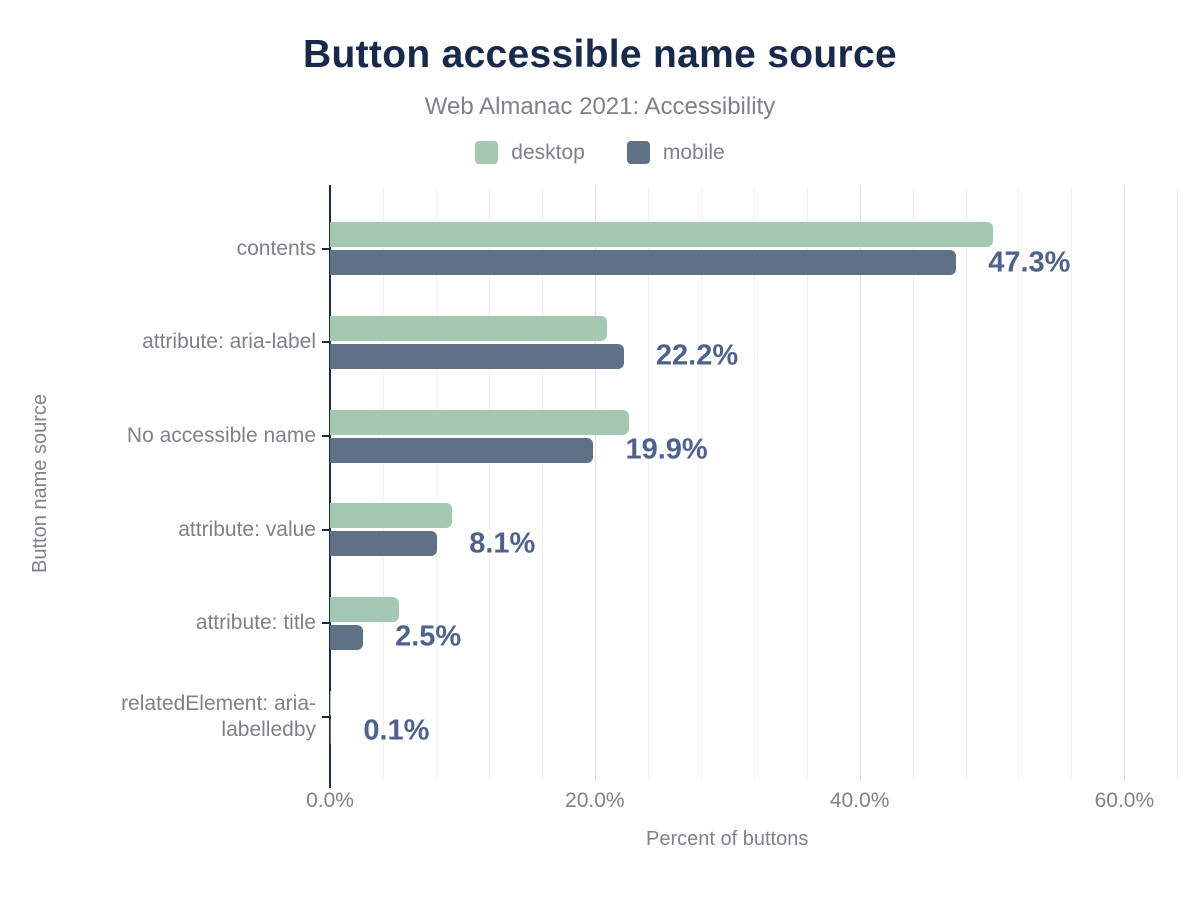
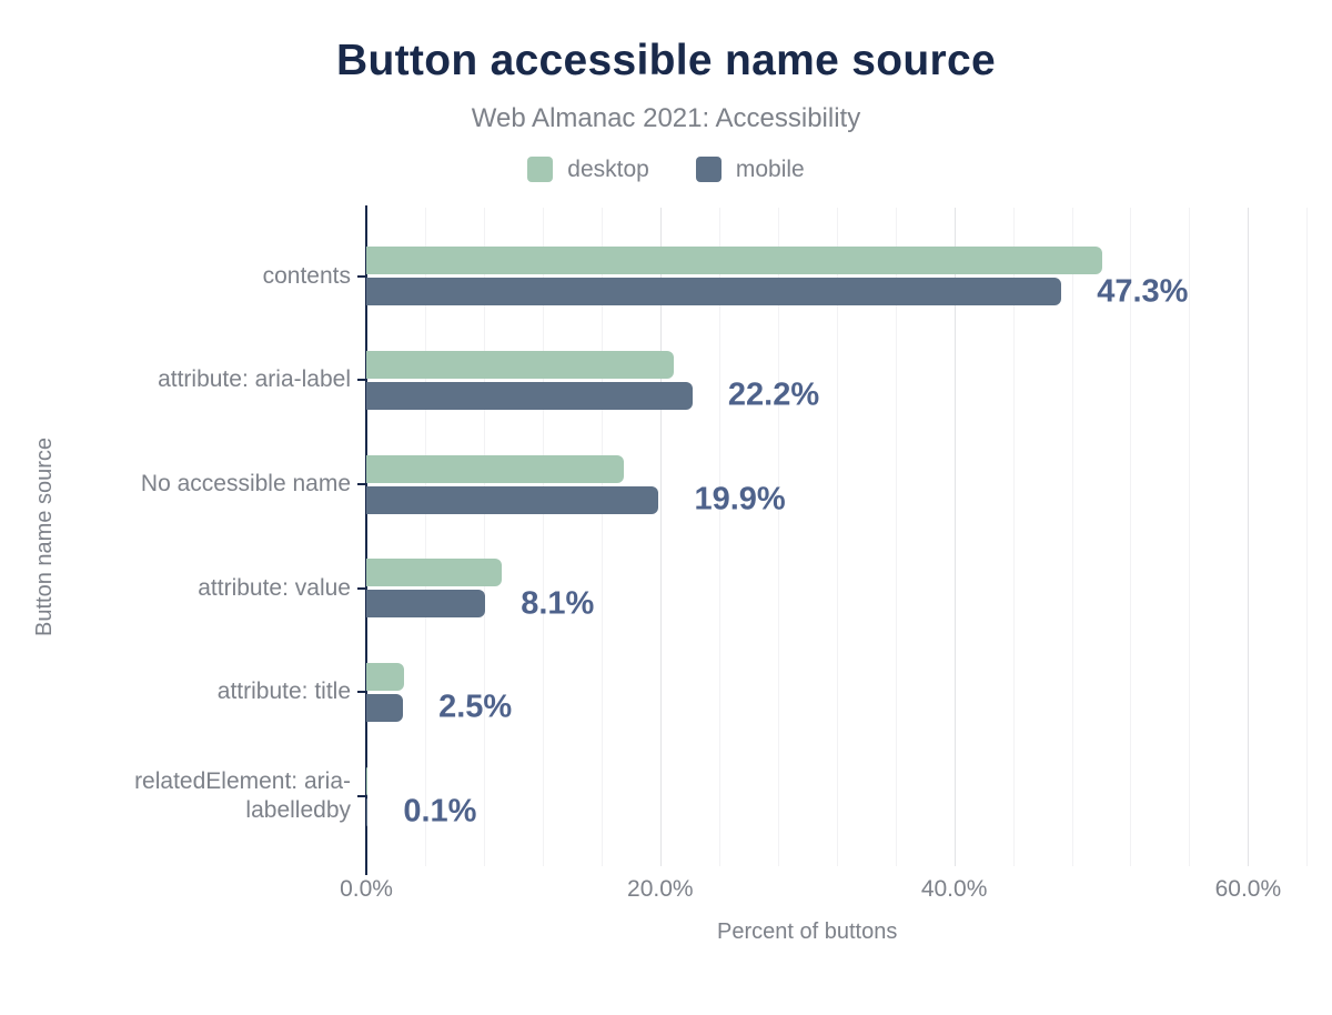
desktop/No accessible name: 22.6% -> 17.5%
desktop/attribute: title: 5.2% -> 2.6%
